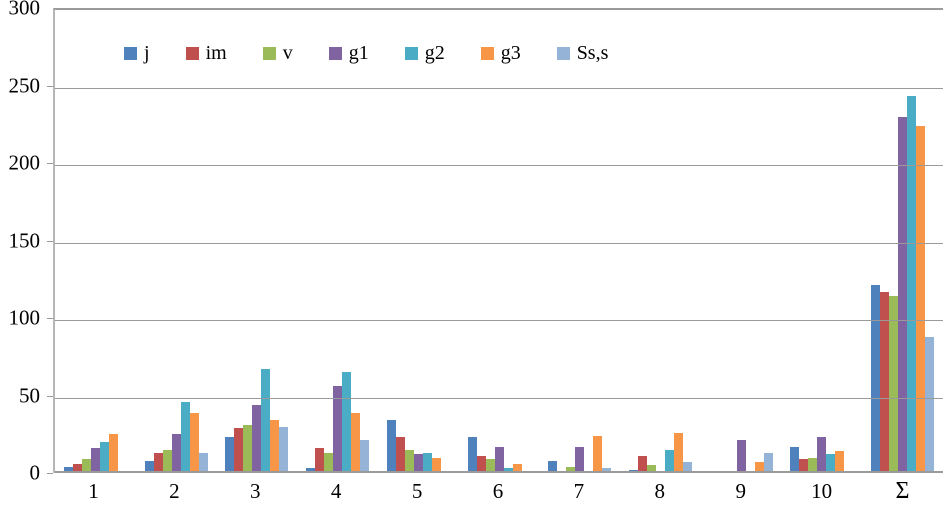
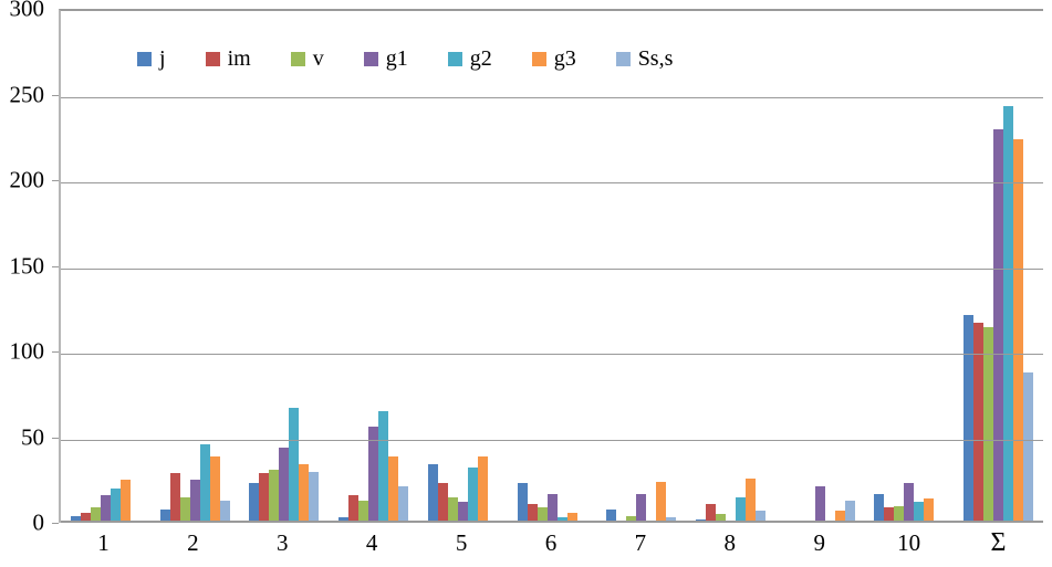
im/2: 13 -> 29
g2/5: 13 -> 32
g3/5: 10 -> 39
